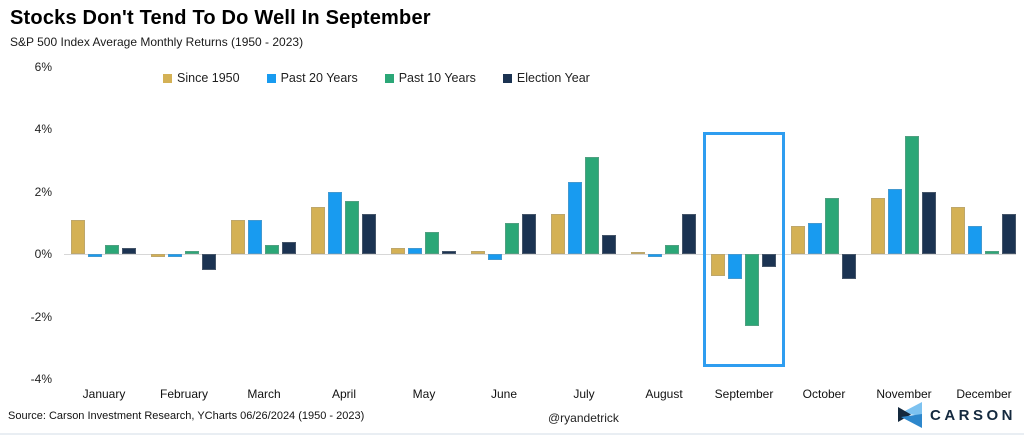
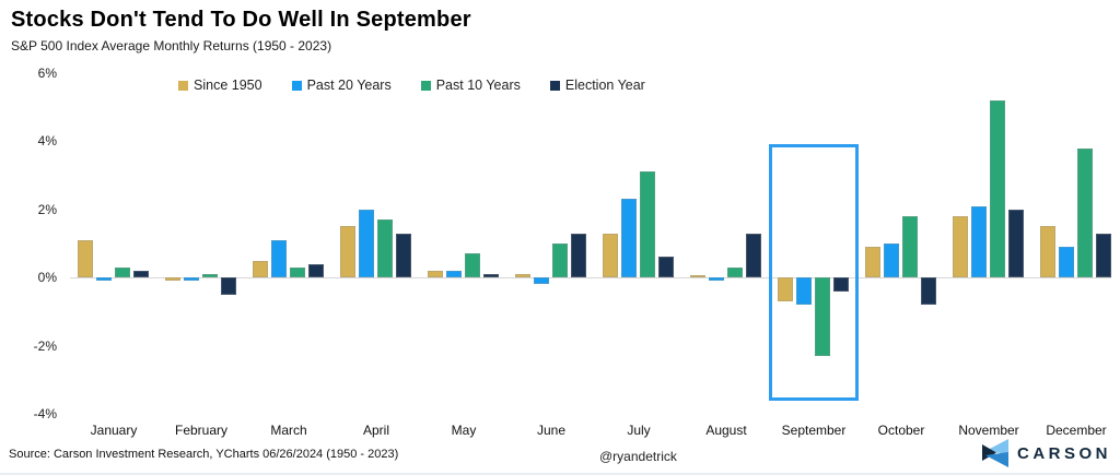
Since 1950/March: 1.1% -> 0.5%
Past 10 Years/November: 3.8% -> 5.2%
Past 10 Years/December: 0.1% -> 3.8%
